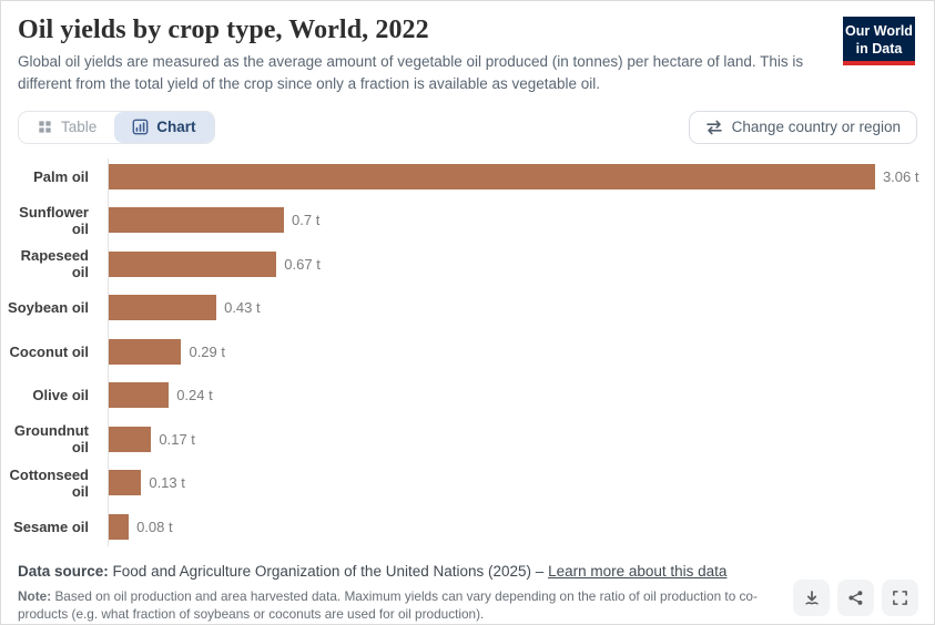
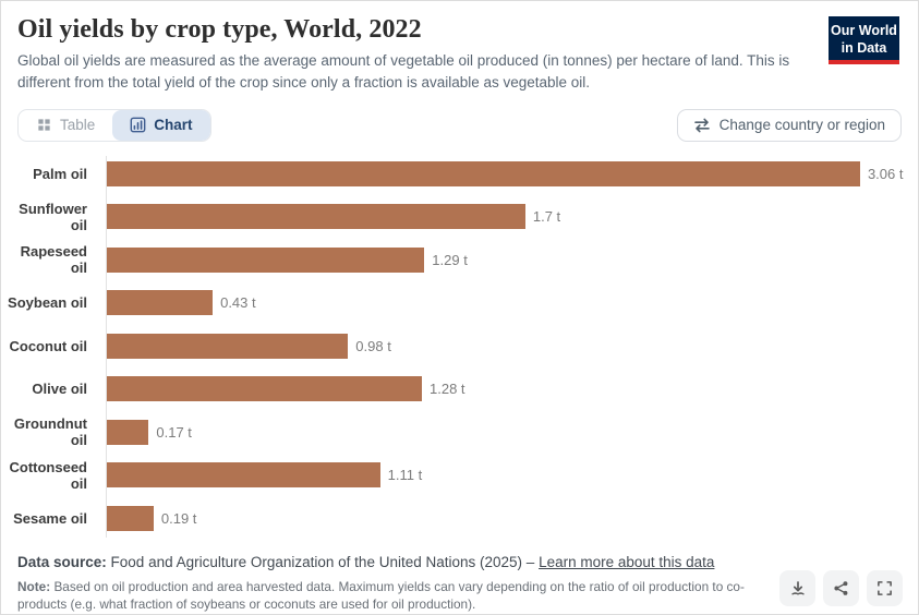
Sunflower oil: 0.7 -> 1.7
Rapeseed oil: 0.67 -> 1.29
Coconut oil: 0.29 -> 0.98
Olive oil: 0.24 -> 1.28
Cottonseed oil: 0.13 -> 1.11
Sesame oil: 0.08 -> 0.19
